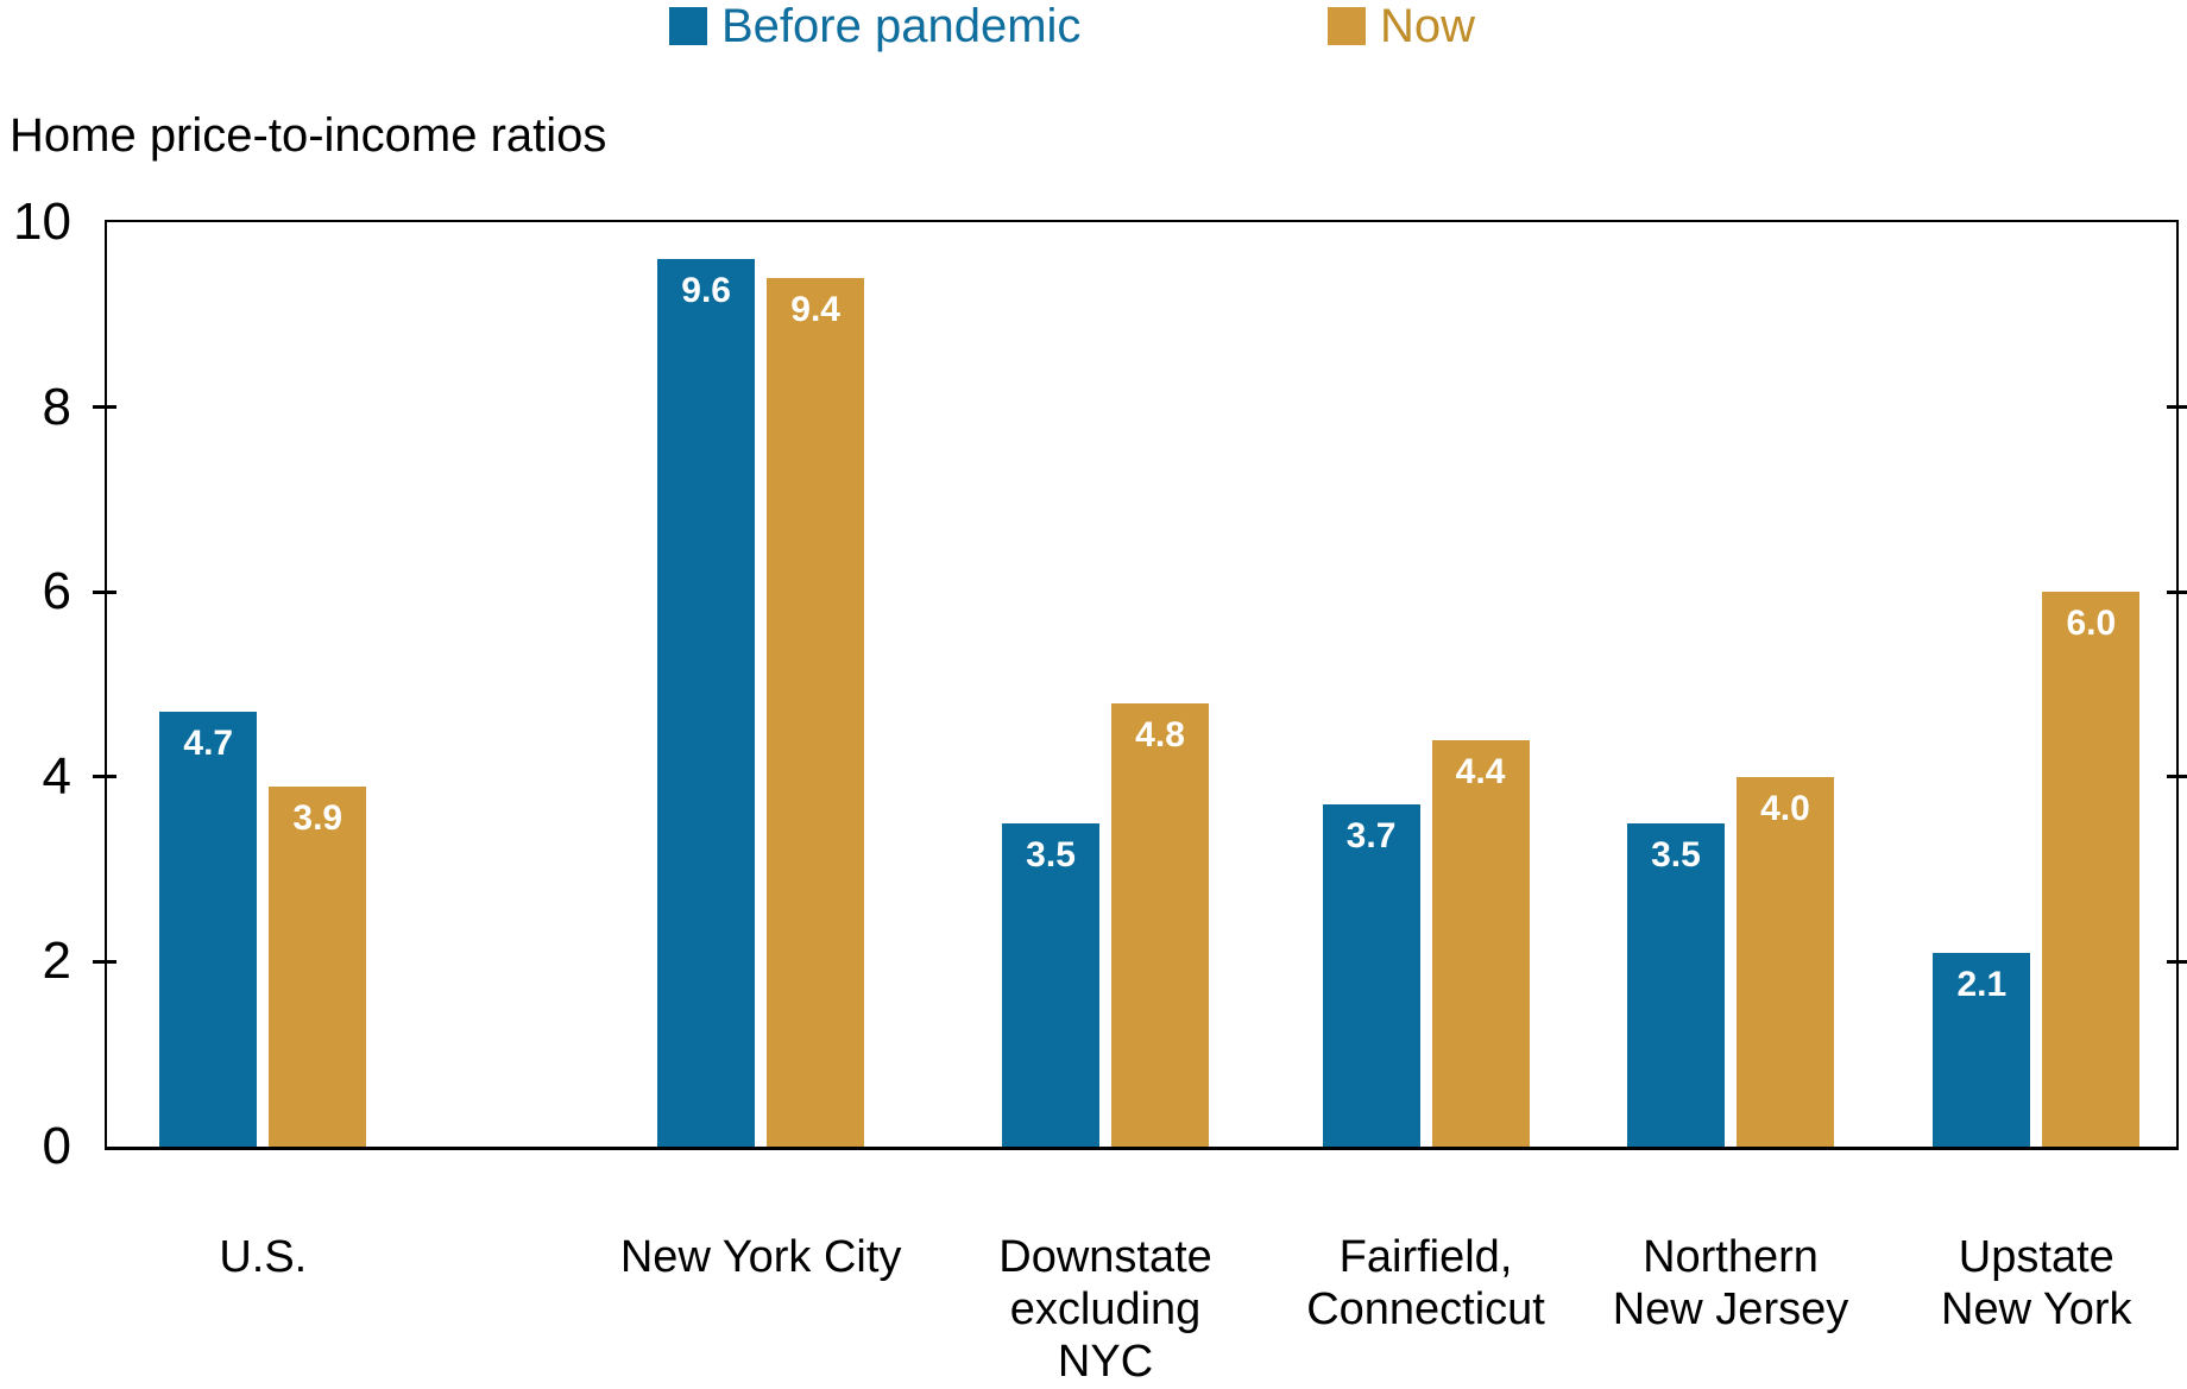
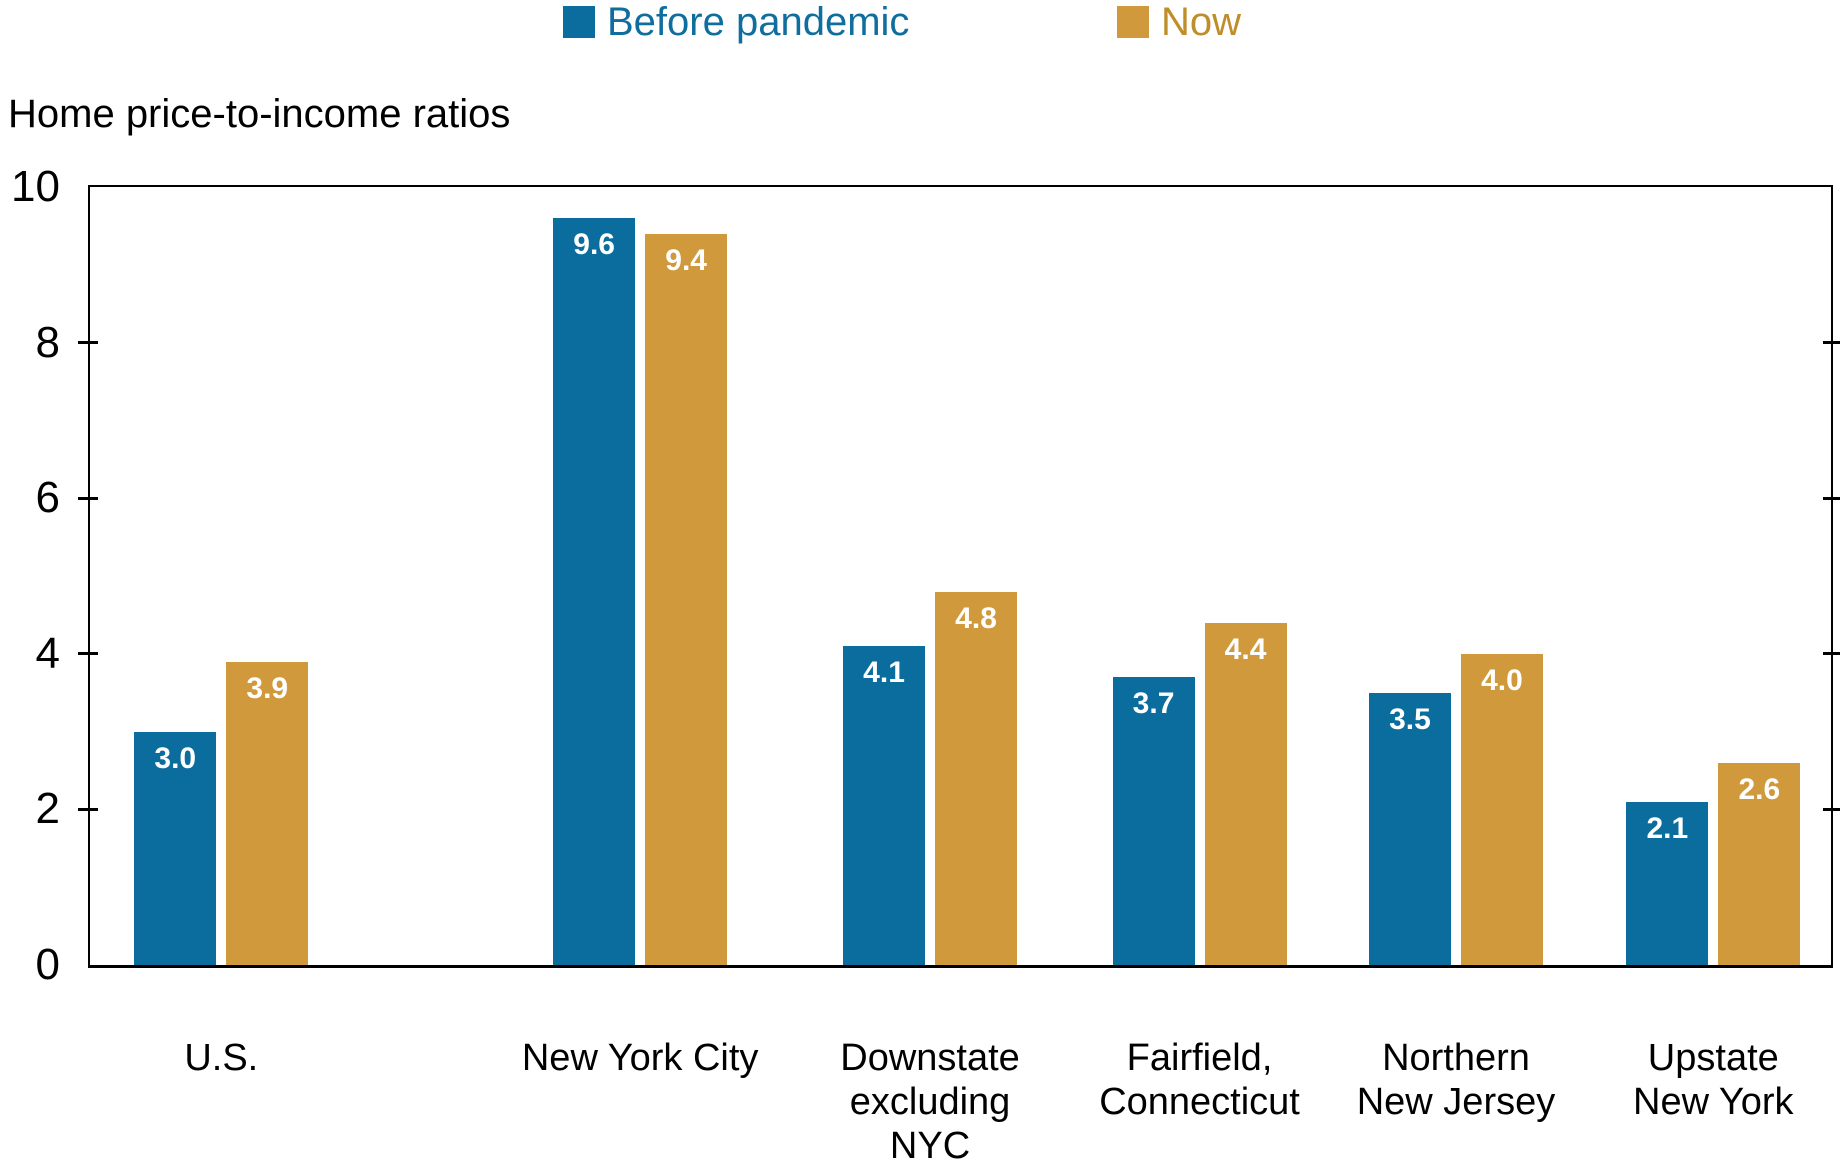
Before pandemic/U.S.: 4.7 -> 3.0
Before pandemic/Downstate excluding NYC: 3.5 -> 4.1
Now/Upstate New York: 6.0 -> 2.6
